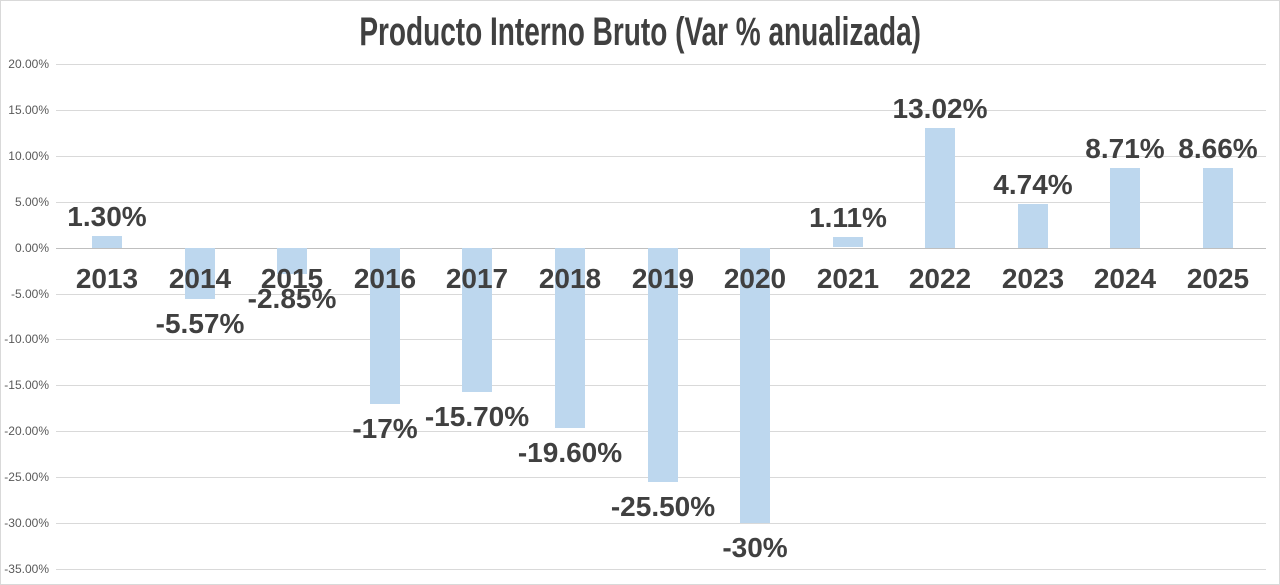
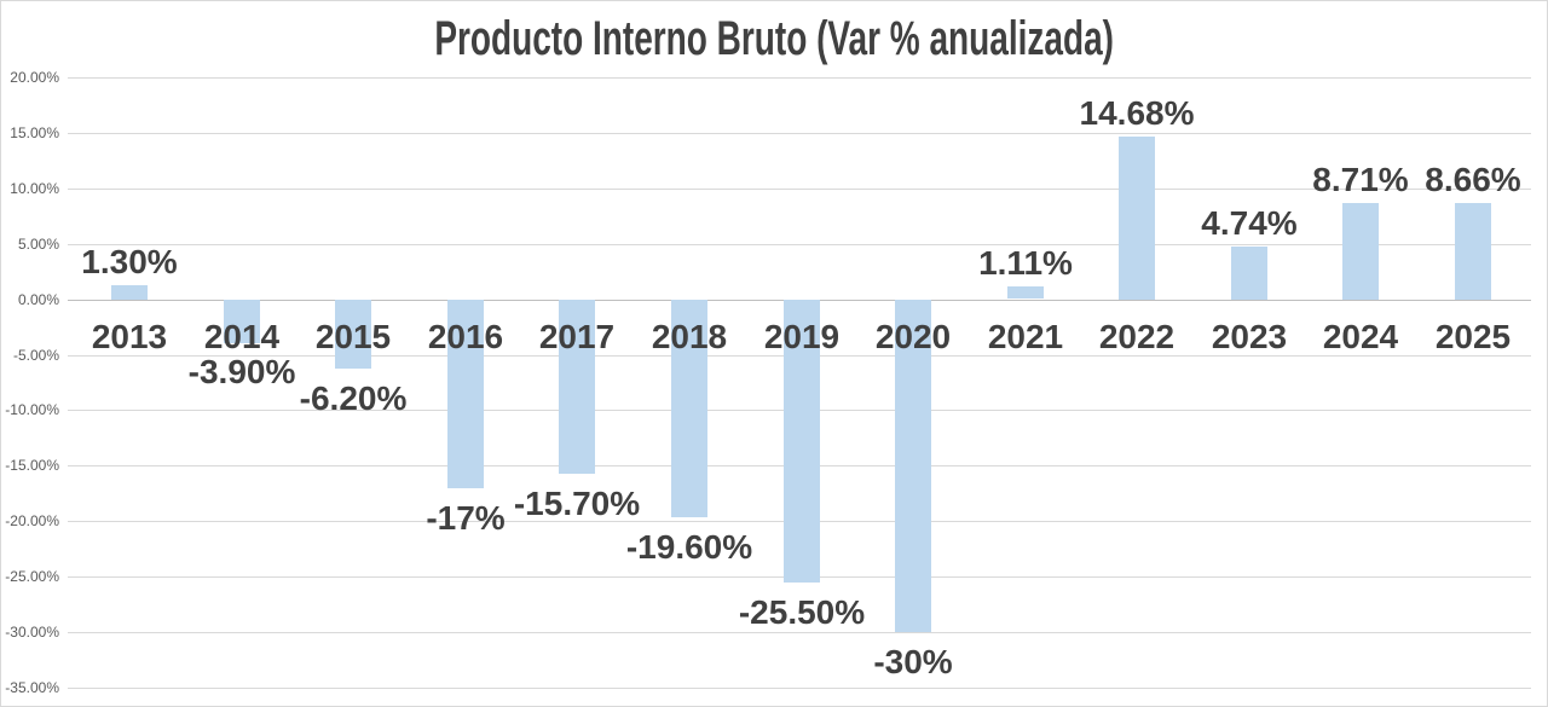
2014: -5.57% -> -3.90%
2015: -2.85% -> -6.20%
2022: 13.02% -> 14.68%
